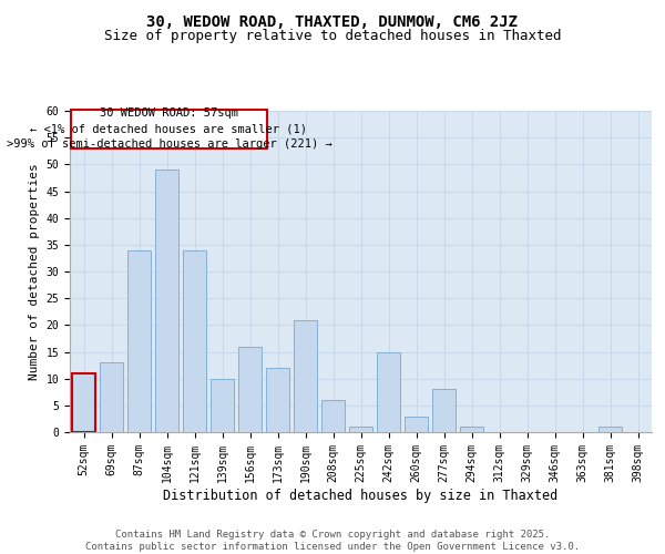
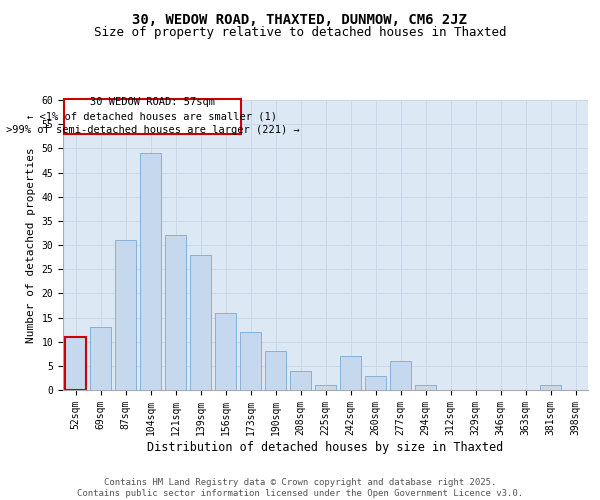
87sqm: 34 -> 31
121sqm: 34 -> 32
139sqm: 10 -> 28
190sqm: 21 -> 8
208sqm: 6 -> 4
242sqm: 15 -> 7
277sqm: 8 -> 6
